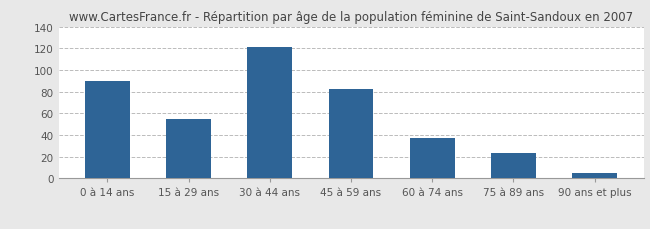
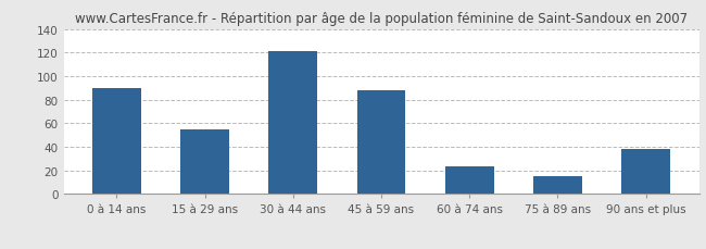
45 à 59 ans: 82 -> 88
60 à 74 ans: 37 -> 23
75 à 89 ans: 23 -> 15
90 ans et plus: 5 -> 38
